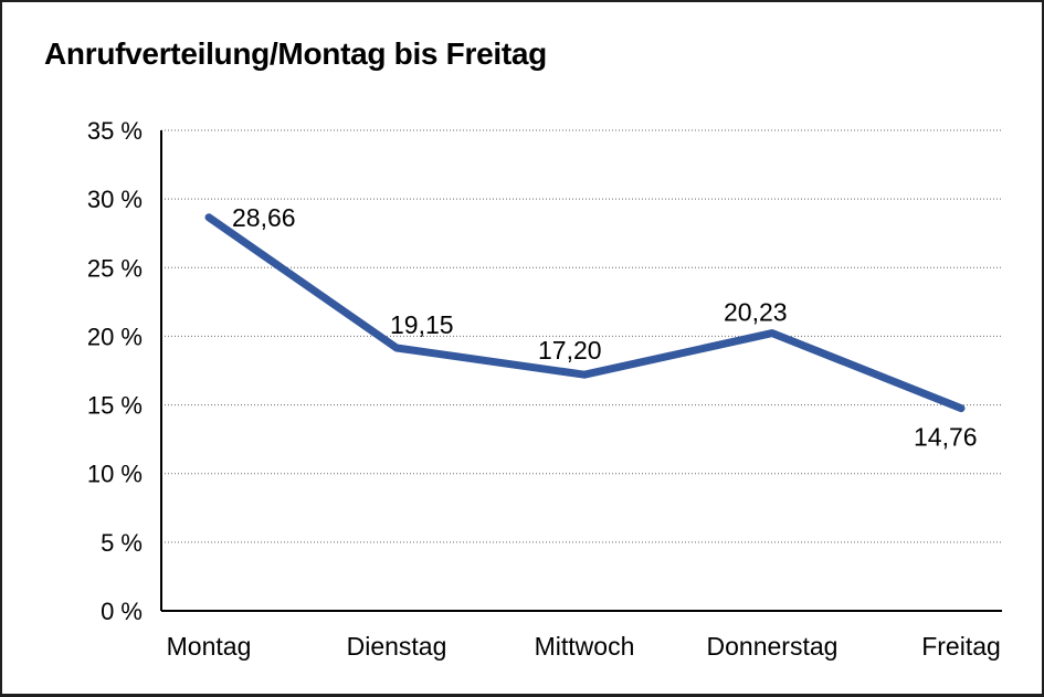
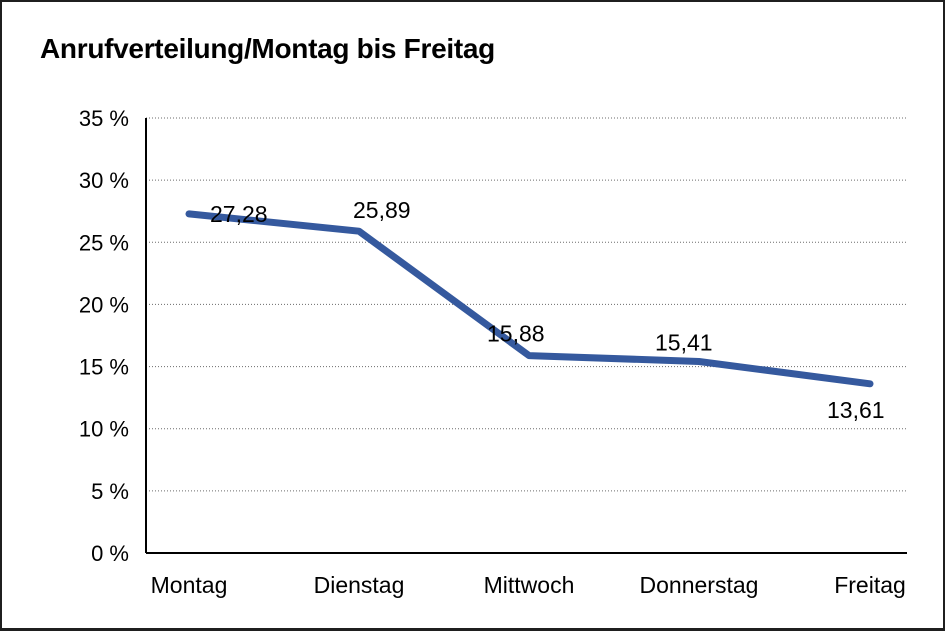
Montag: 28,66 -> 27,28
Dienstag: 19,15 -> 25,89
Mittwoch: 17,20 -> 15,88
Donnerstag: 20,23 -> 15,41
Freitag: 14,76 -> 13,61
